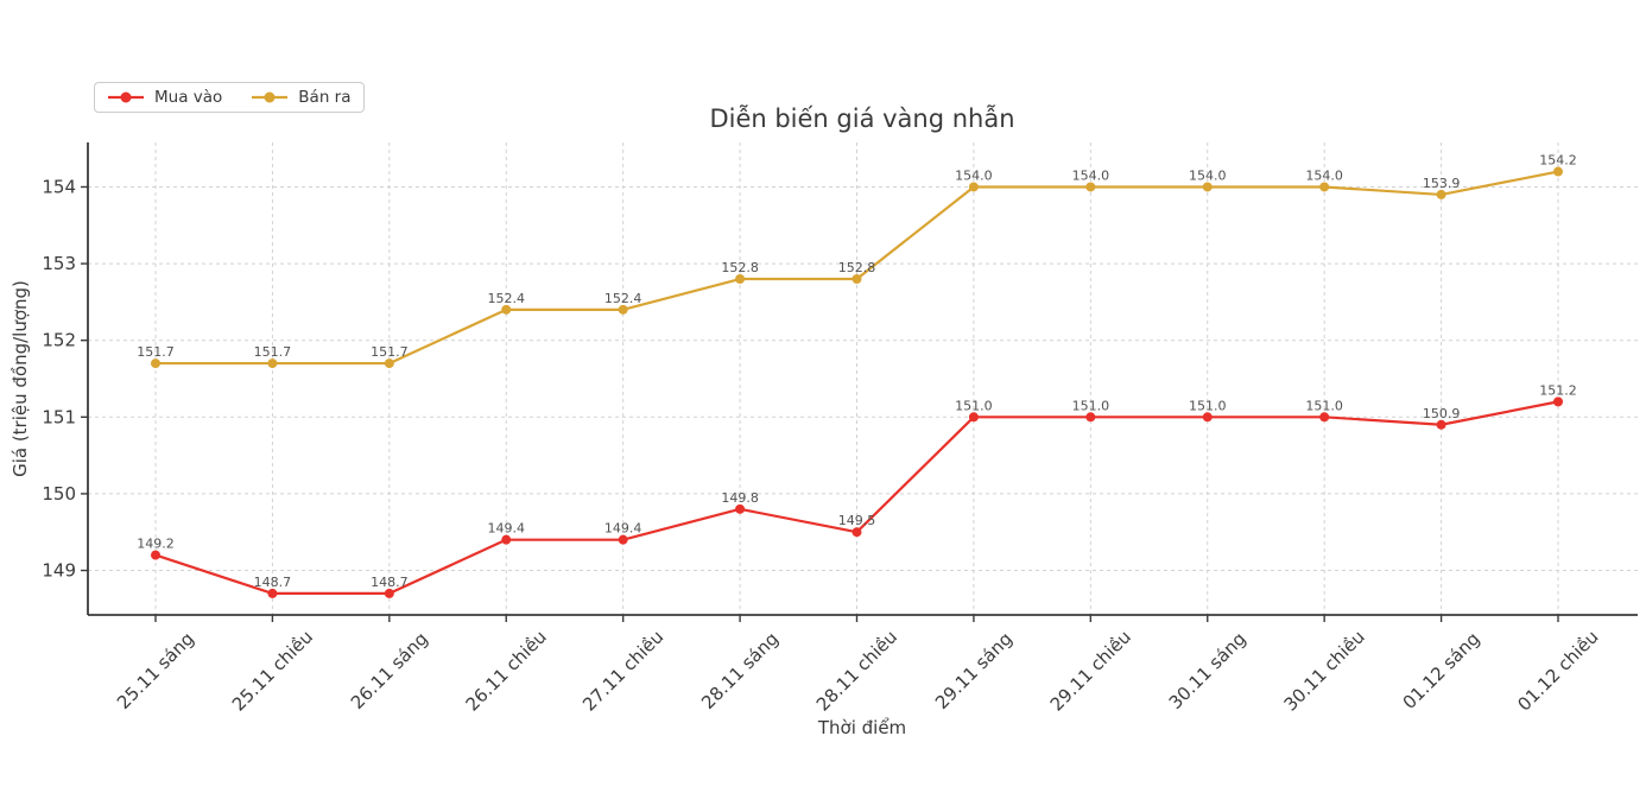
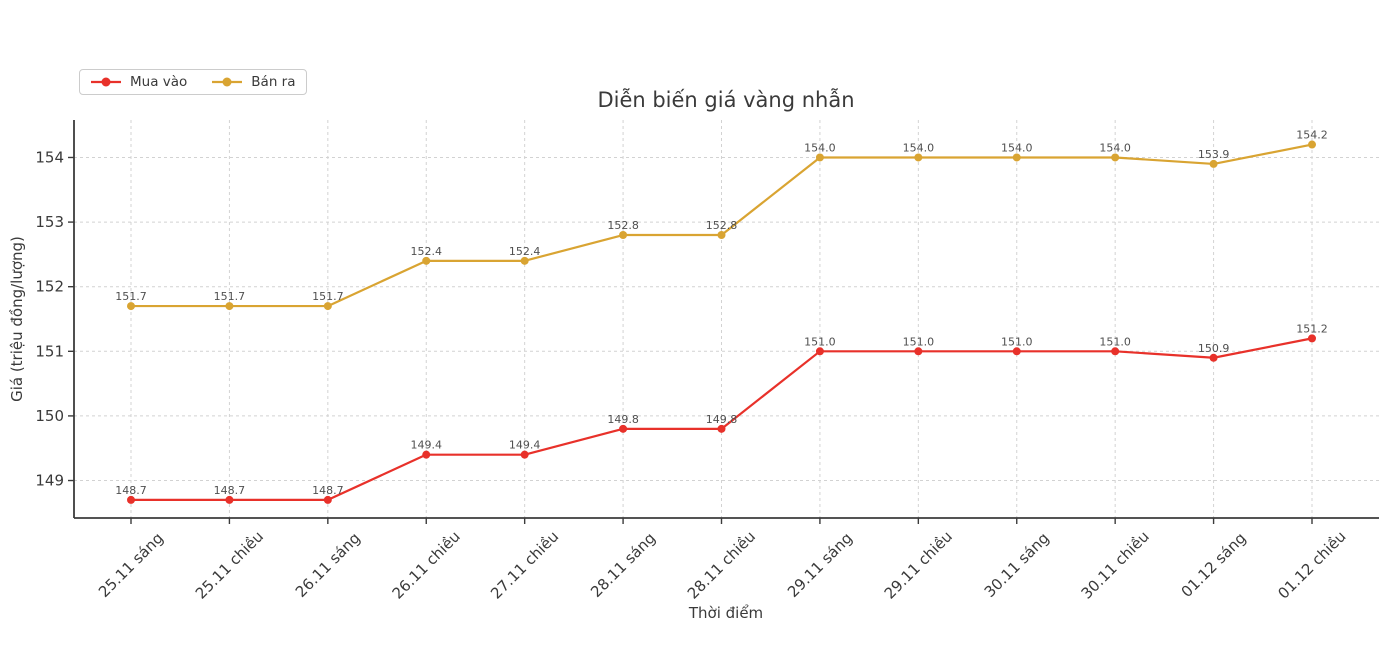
Mua vào/25.11 sáng: 149.2 -> 148.7
Mua vào/28.11 chiều: 149.5 -> 149.8
